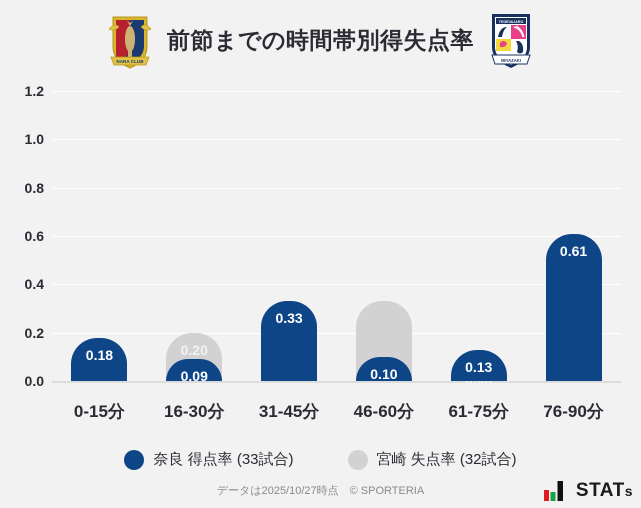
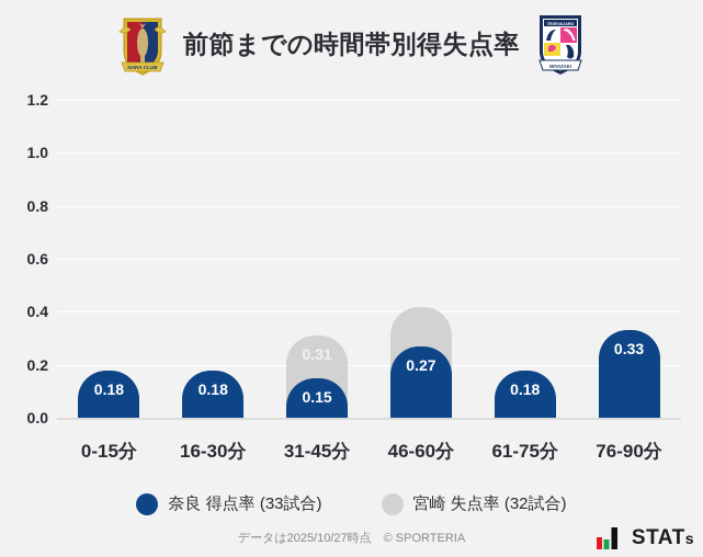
宮崎 失点率 (32試合)/16-30分: 0.20 -> 0.12
奈良 得点率 (33試合)/16-30分: 0.09 -> 0.18
宮崎 失点率 (32試合)/31-45分: 0.23 -> 0.31
奈良 得点率 (33試合)/31-45分: 0.33 -> 0.15
宮崎 失点率 (32試合)/46-60分: 0.33 -> 0.42
奈良 得点率 (33試合)/46-60分: 0.10 -> 0.27
宮崎 失点率 (32試合)/61-75分: 0.08 -> 0.16
奈良 得点率 (33試合)/61-75分: 0.13 -> 0.18
宮崎 失点率 (32試合)/76-90分: 0.42 -> 0.31
奈良 得点率 (33試合)/76-90分: 0.61 -> 0.33
